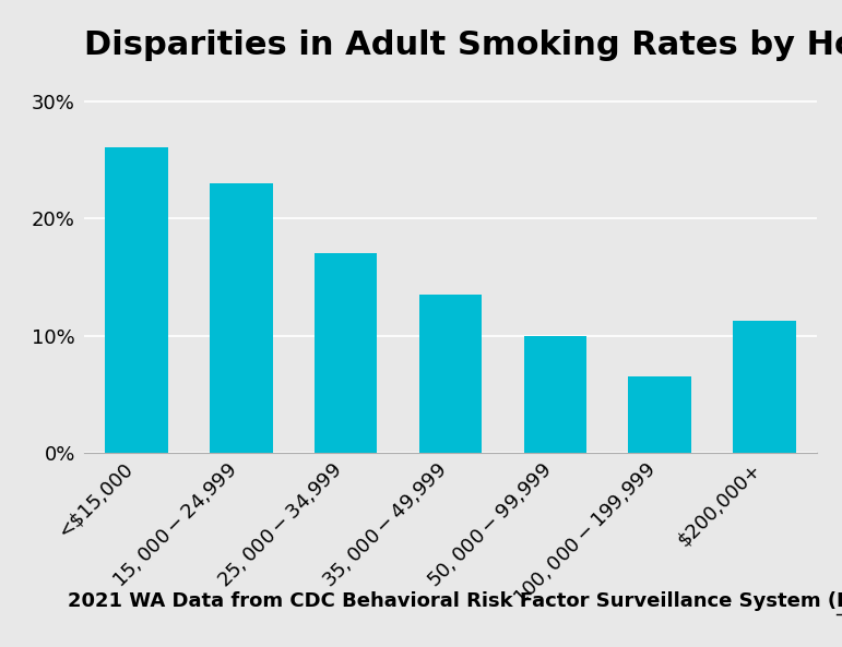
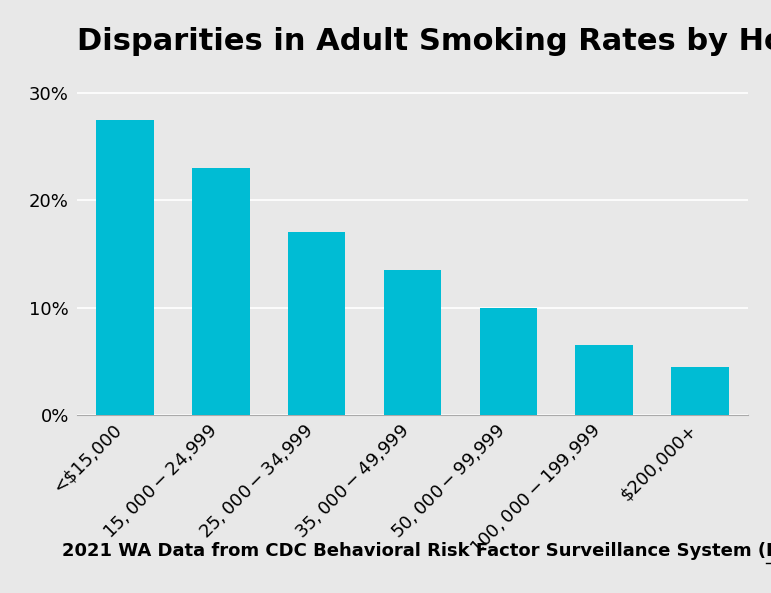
<$15,000: 26.1% -> 27.5%
$200,000+: 11.3% -> 4.5%
